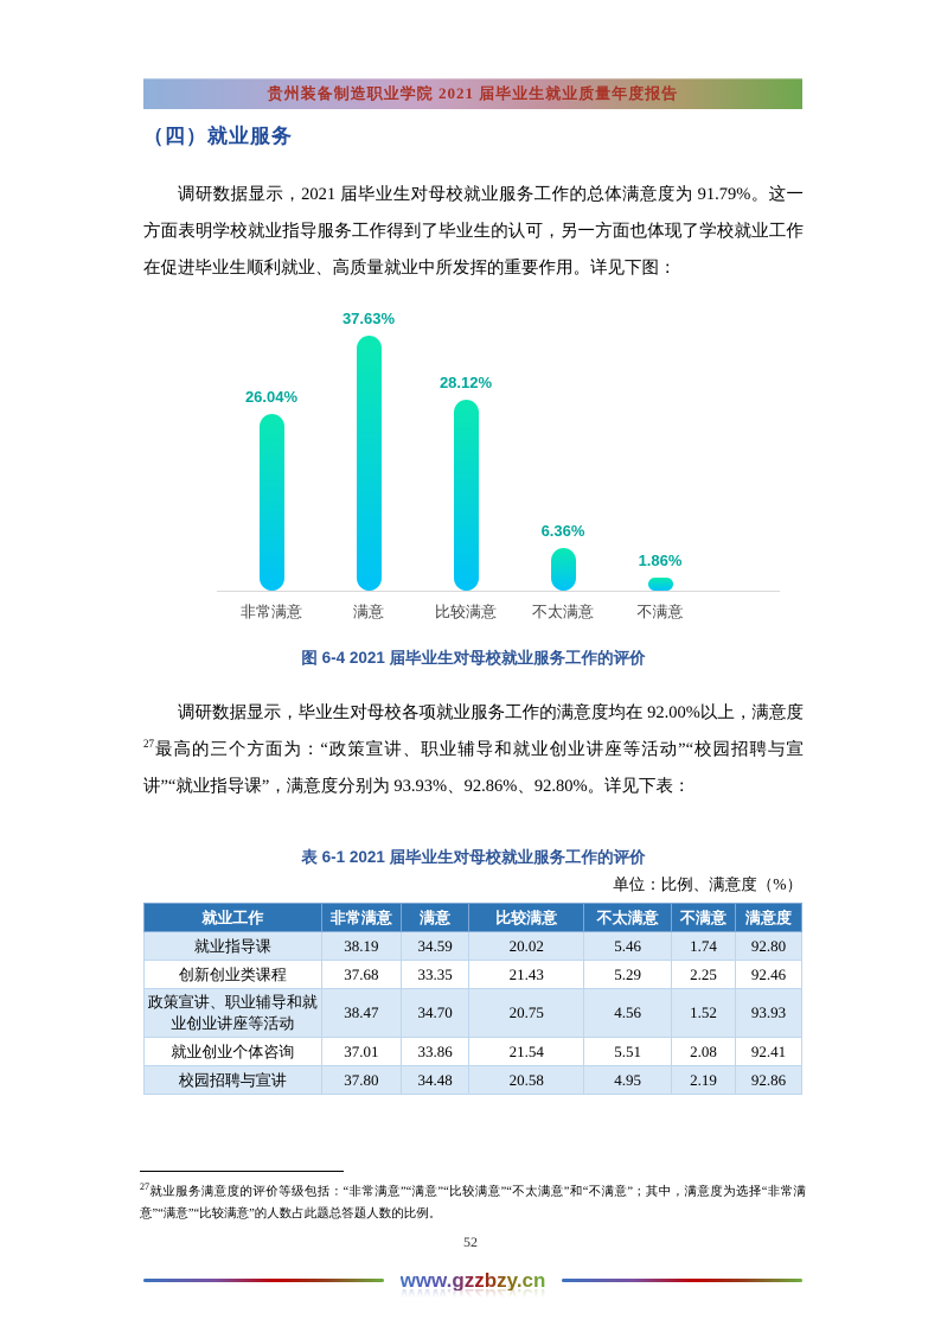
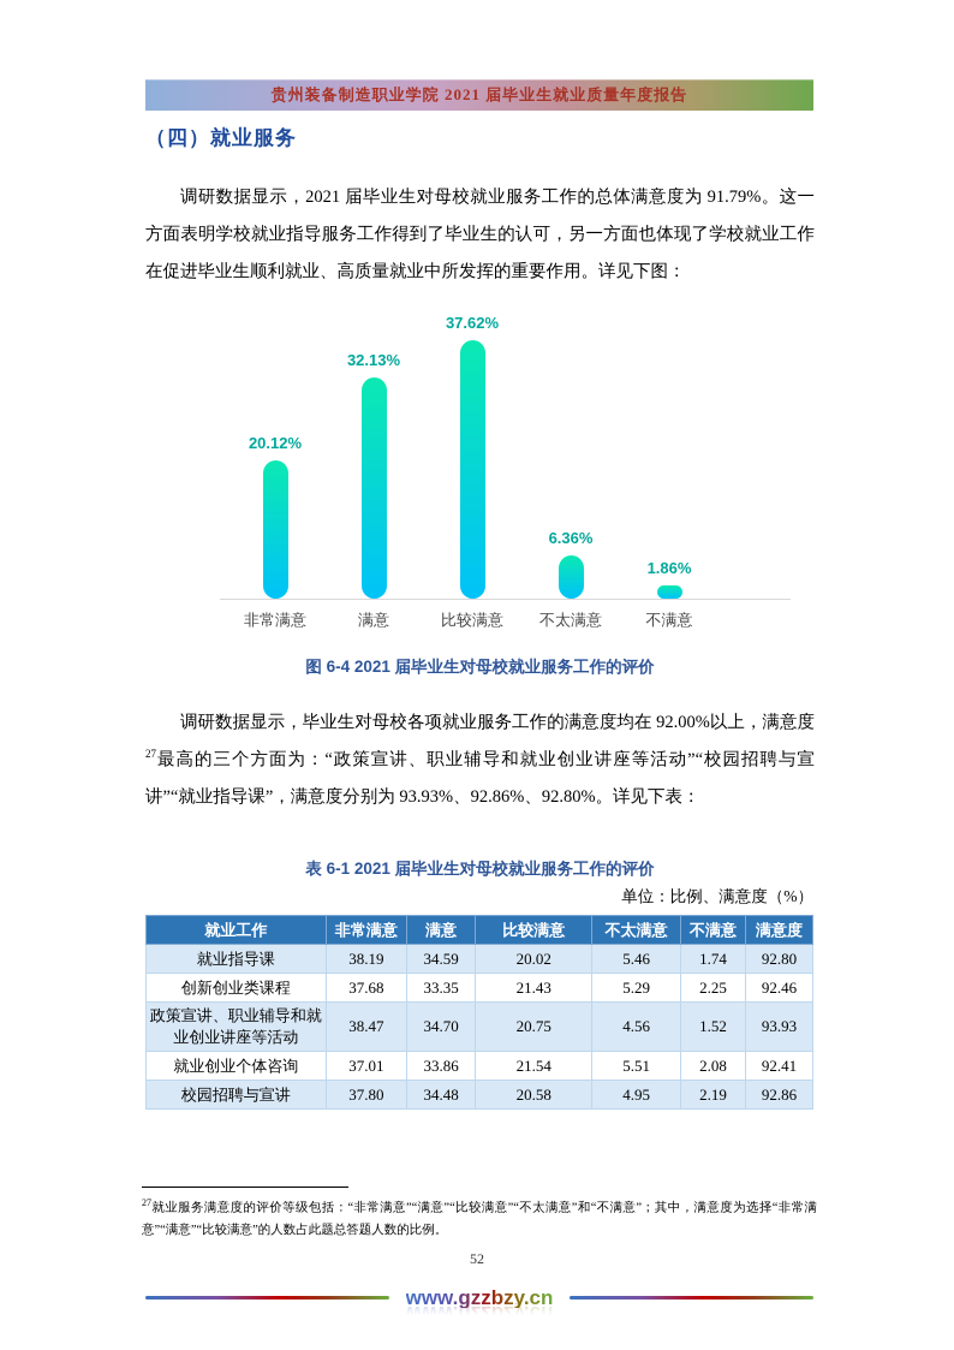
非常满意: 26.04% -> 20.12%
满意: 37.63% -> 32.13%
比较满意: 28.12% -> 37.62%
